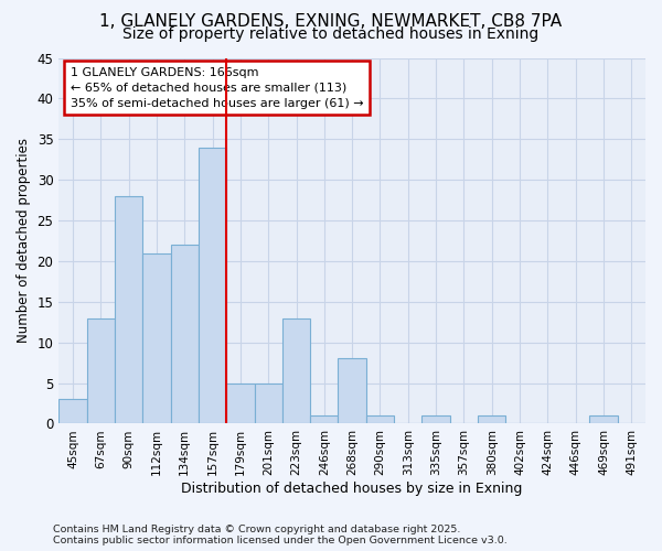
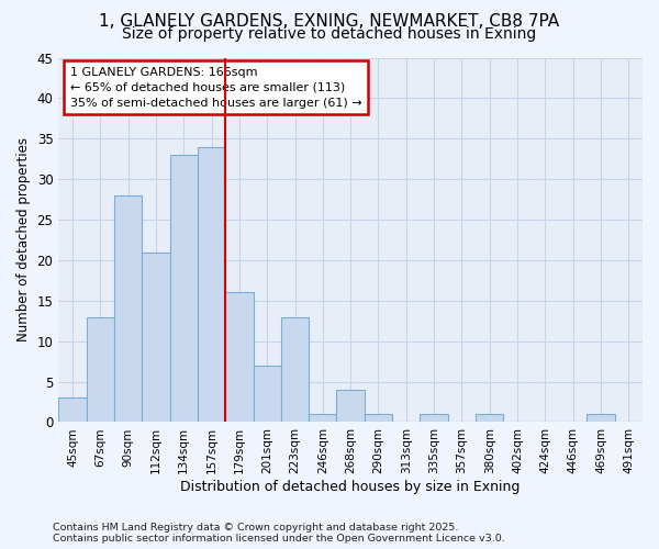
134sqm: 22 -> 33
179sqm: 5 -> 16
201sqm: 5 -> 7
268sqm: 8 -> 4
